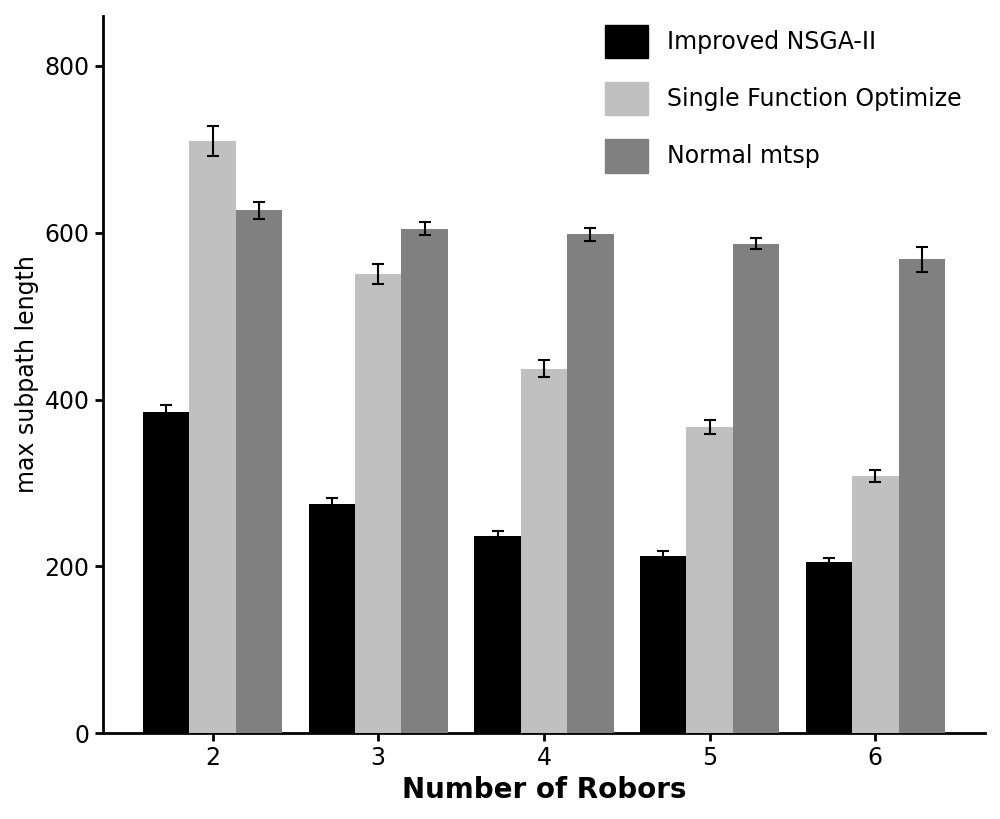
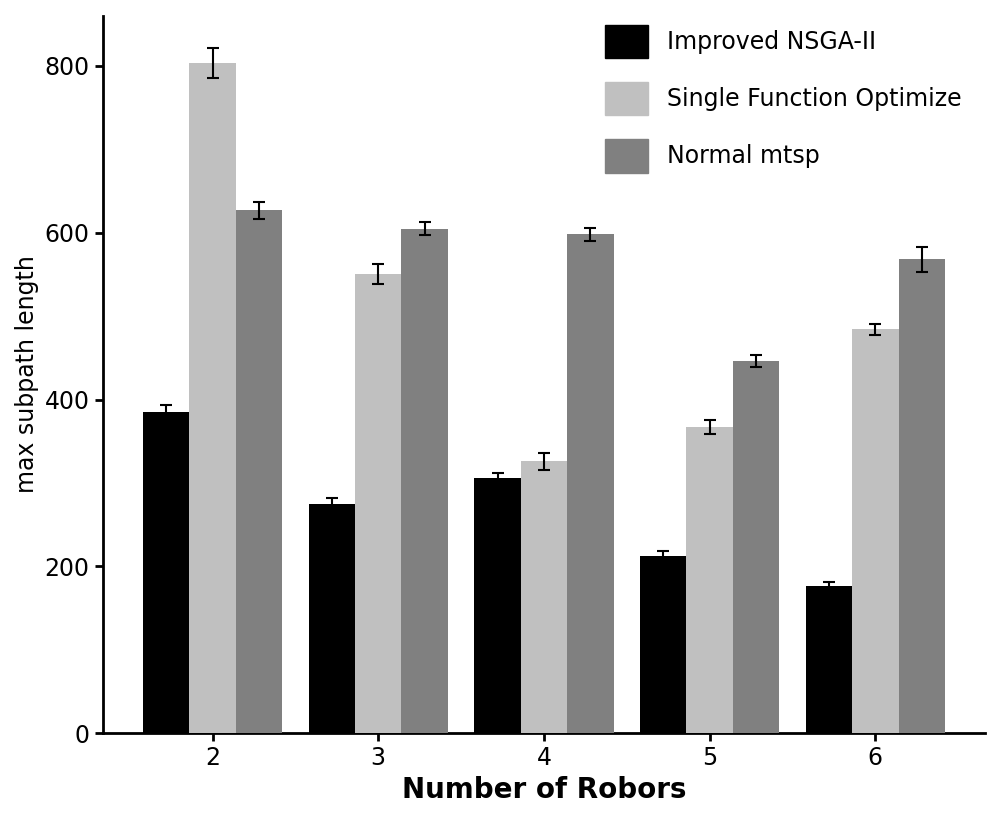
Single Function Optimize/2: 710 -> 804
Improved NSGA-II/4: 237 -> 306
Single Function Optimize/4: 437 -> 326
Normal mtsp/5: 587 -> 446
Improved NSGA-II/6: 205 -> 176
Single Function Optimize/6: 308 -> 484
